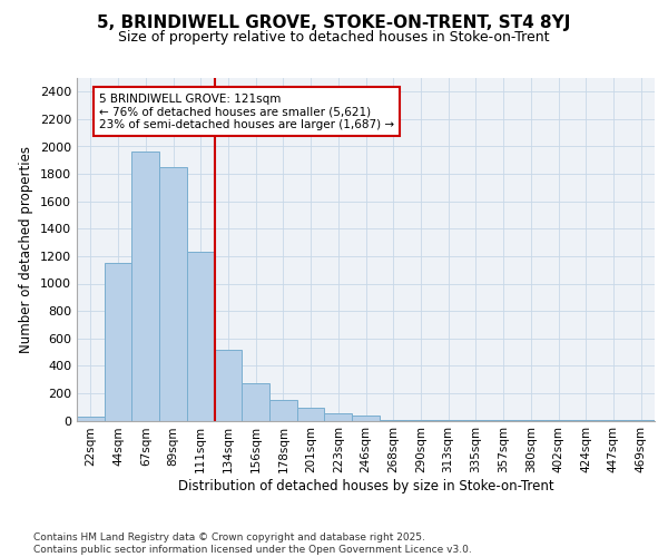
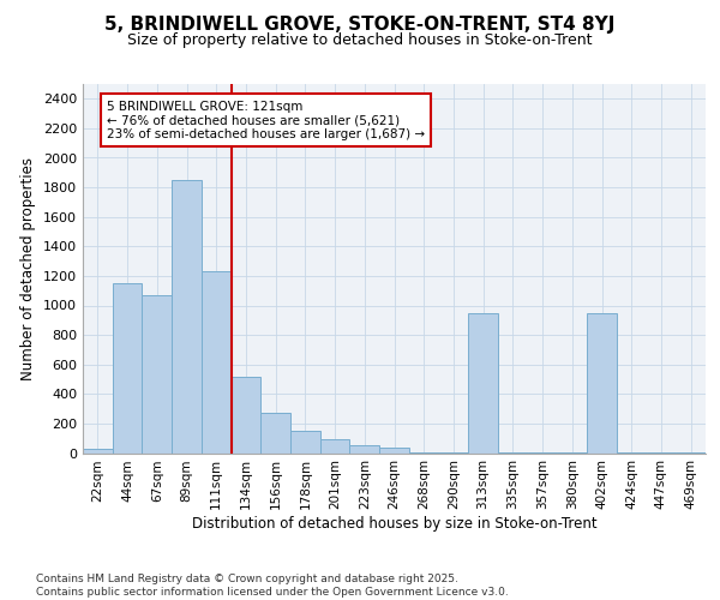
67sqm: 1960 -> 1070
313sqm: 0 -> 950
402sqm: 0 -> 950
